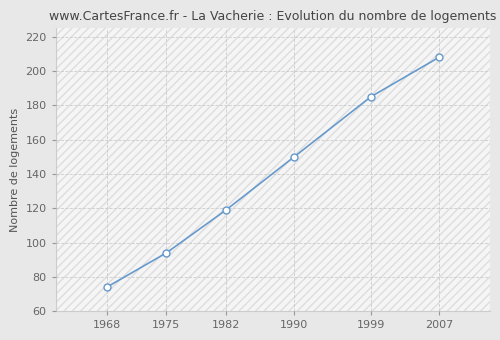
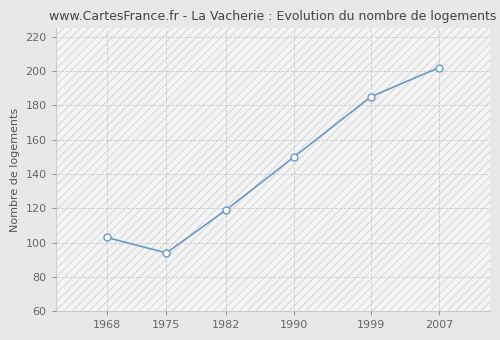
1968: 74 -> 103
2007: 208 -> 202
